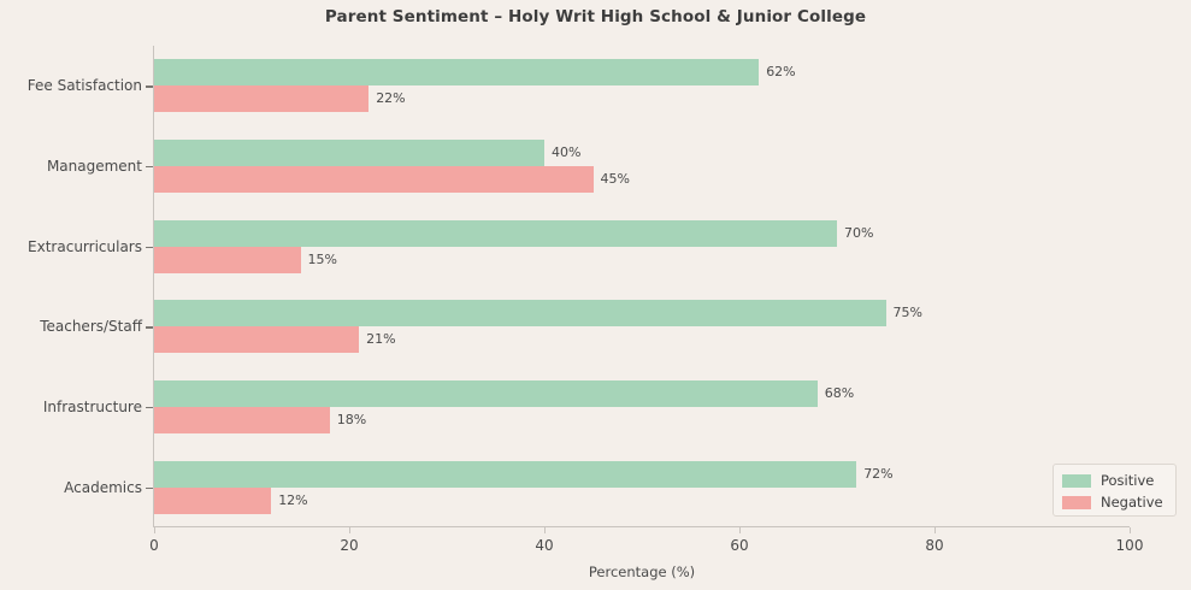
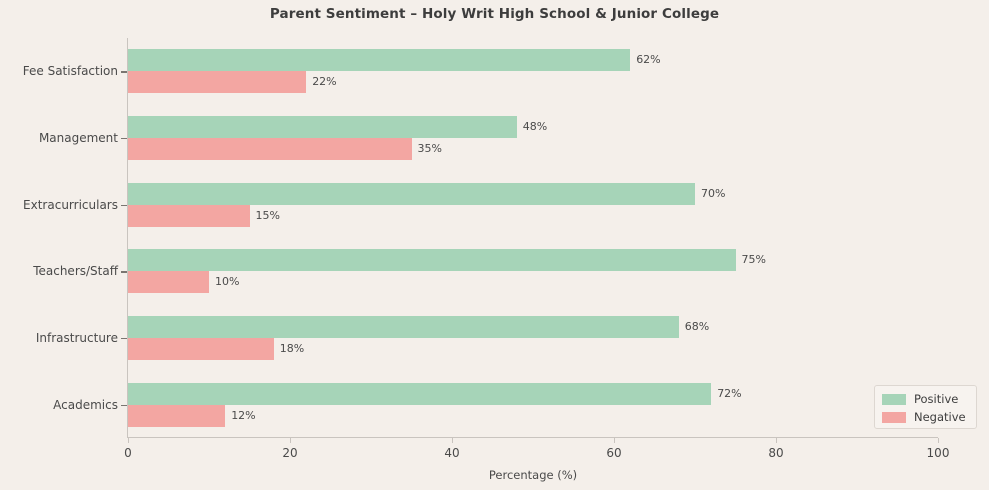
Positive/Management: 40% -> 48%
Negative/Management: 45% -> 35%
Negative/Teachers/Staff: 21% -> 10%
